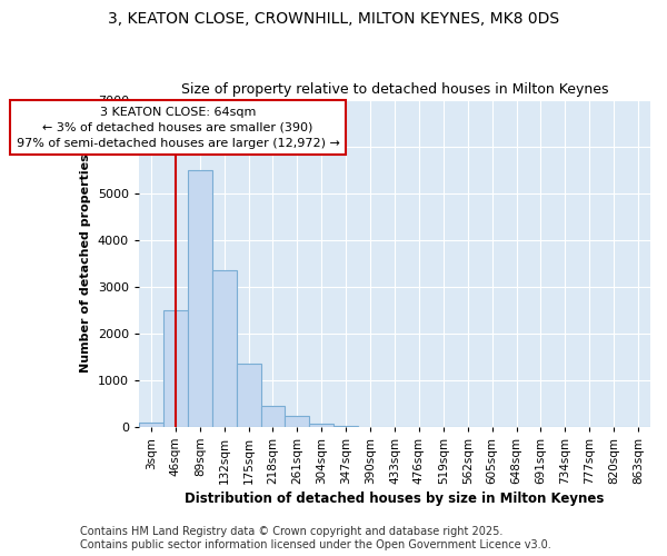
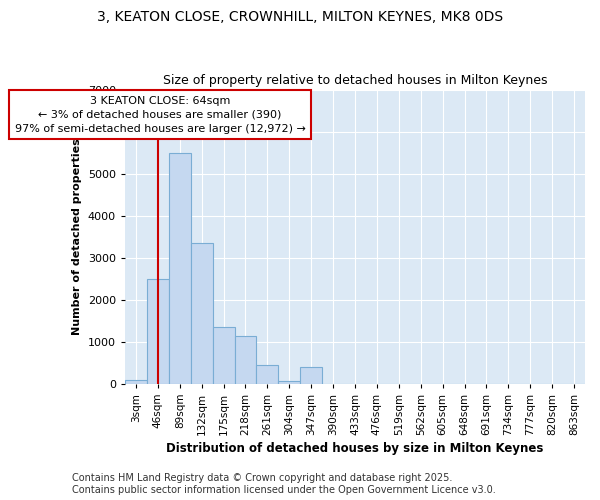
218sqm: 450 -> 1150
261sqm: 220 -> 450
347sqm: 30 -> 400
